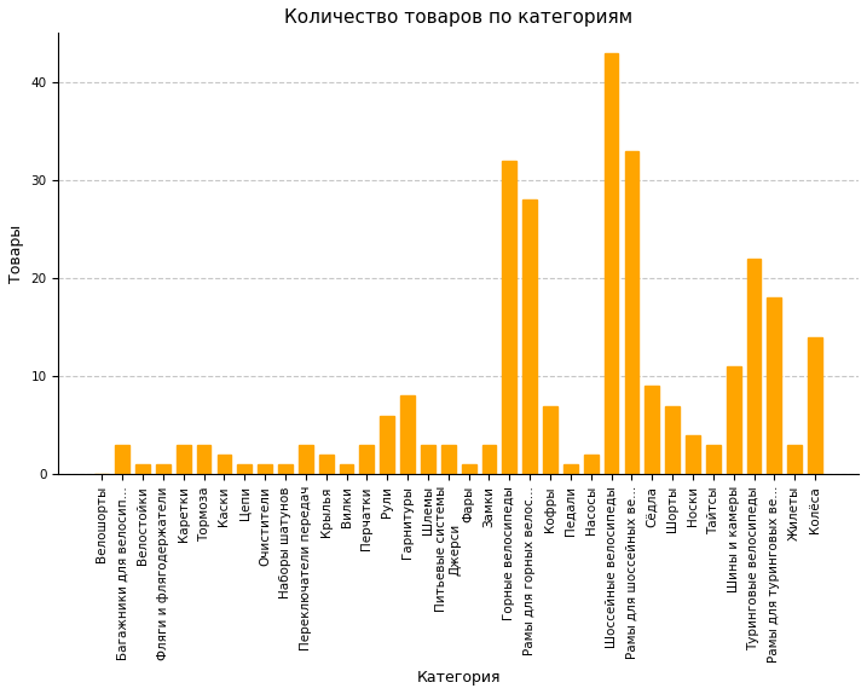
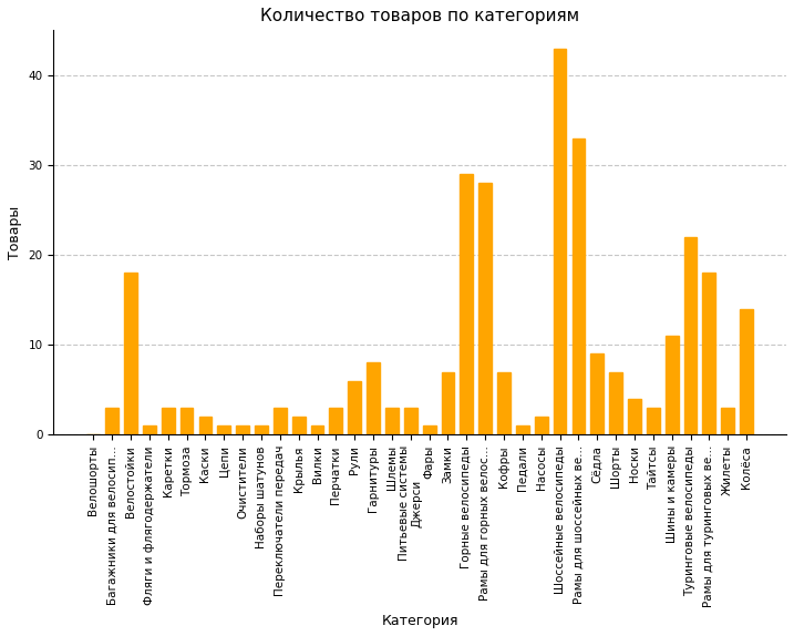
Велостойки: 1 -> 18
Замки: 3 -> 7
Горные велосипеды: 32 -> 29
